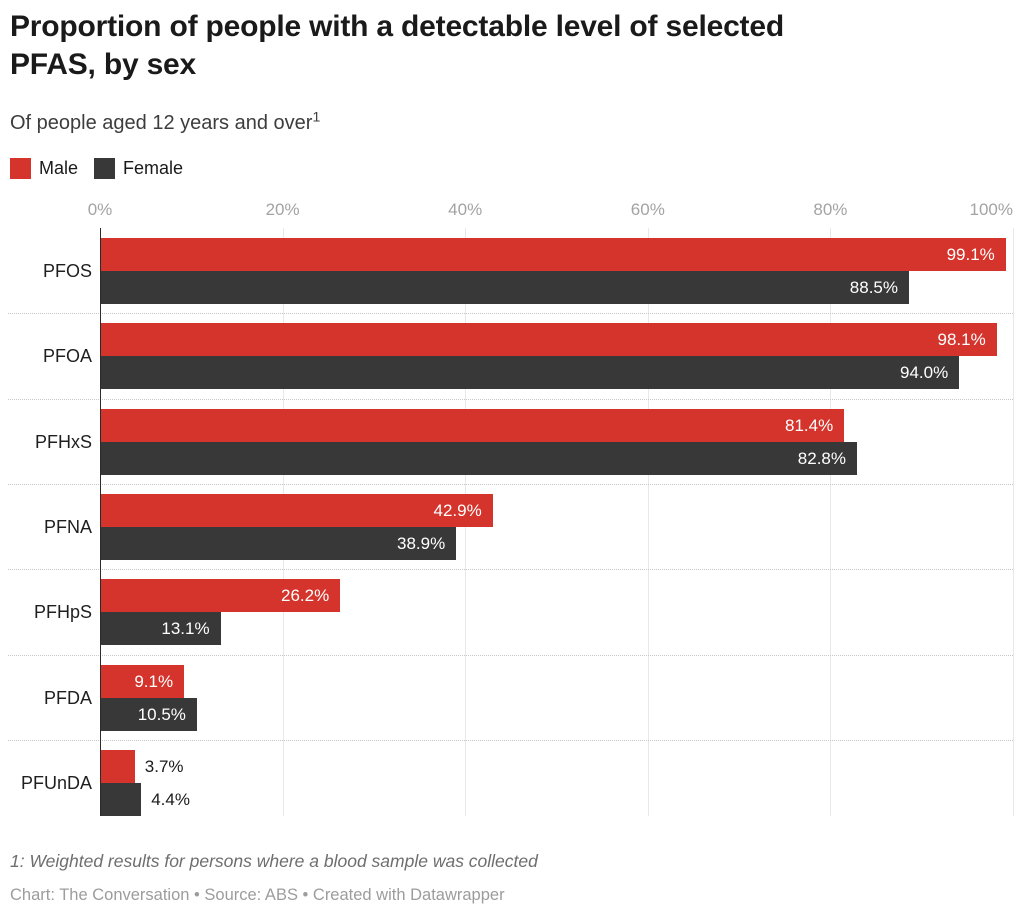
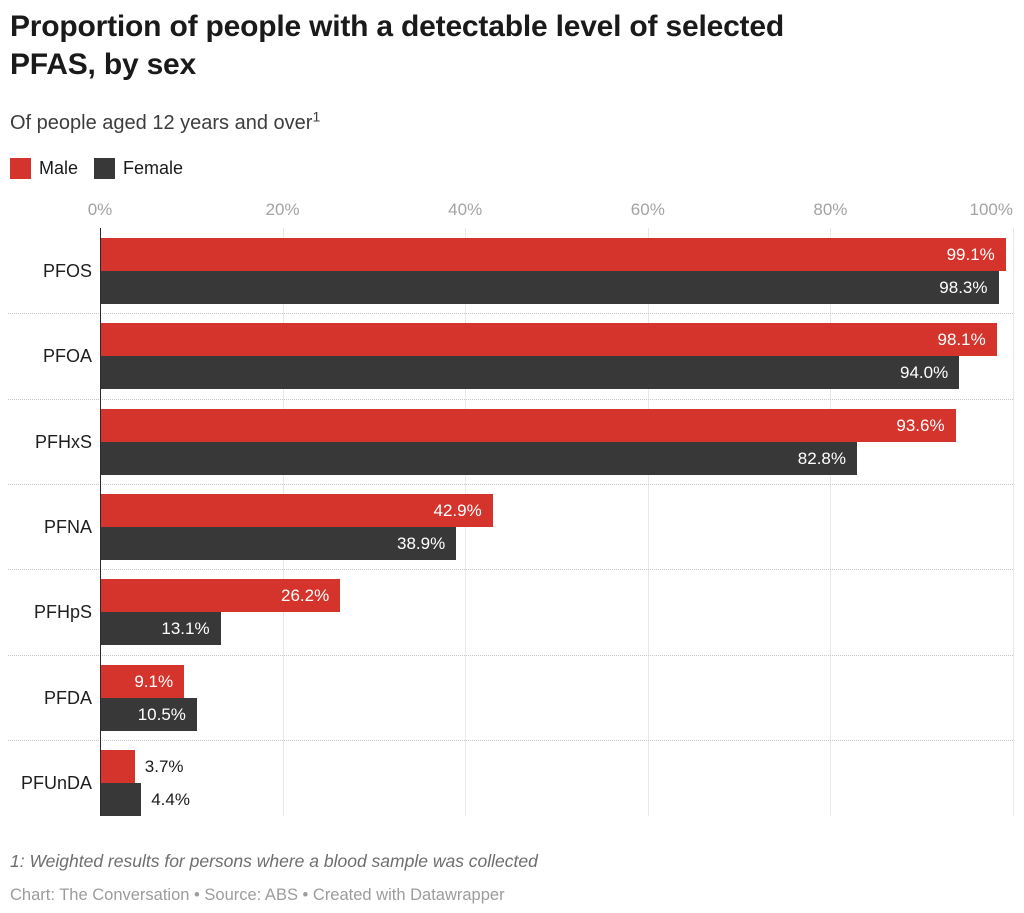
Female/PFOS: 88.5% -> 98.3%
Male/PFHxS: 81.4% -> 93.6%
